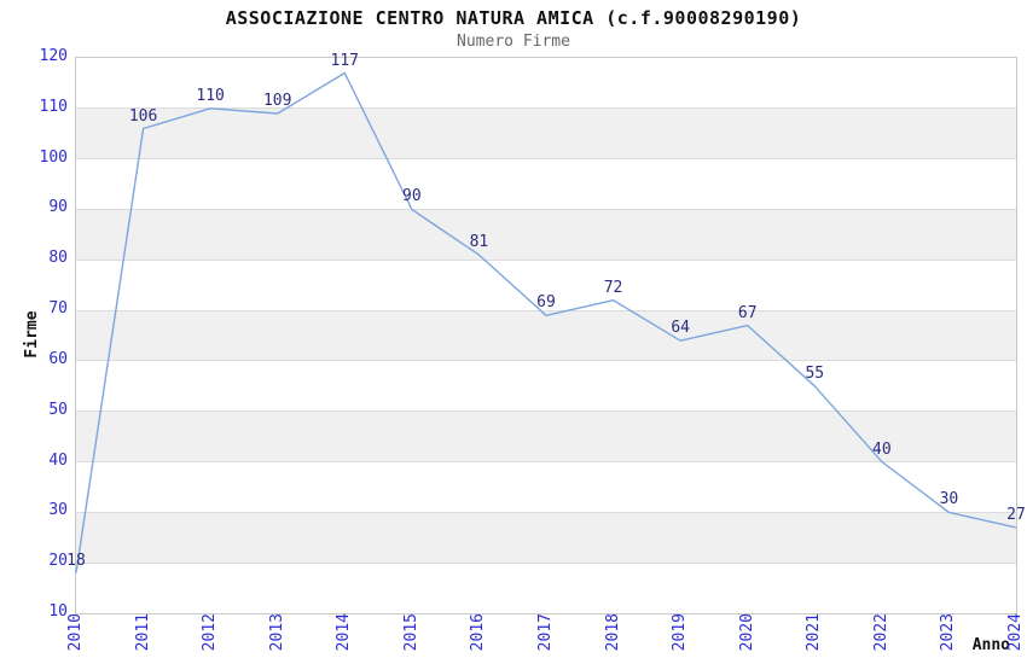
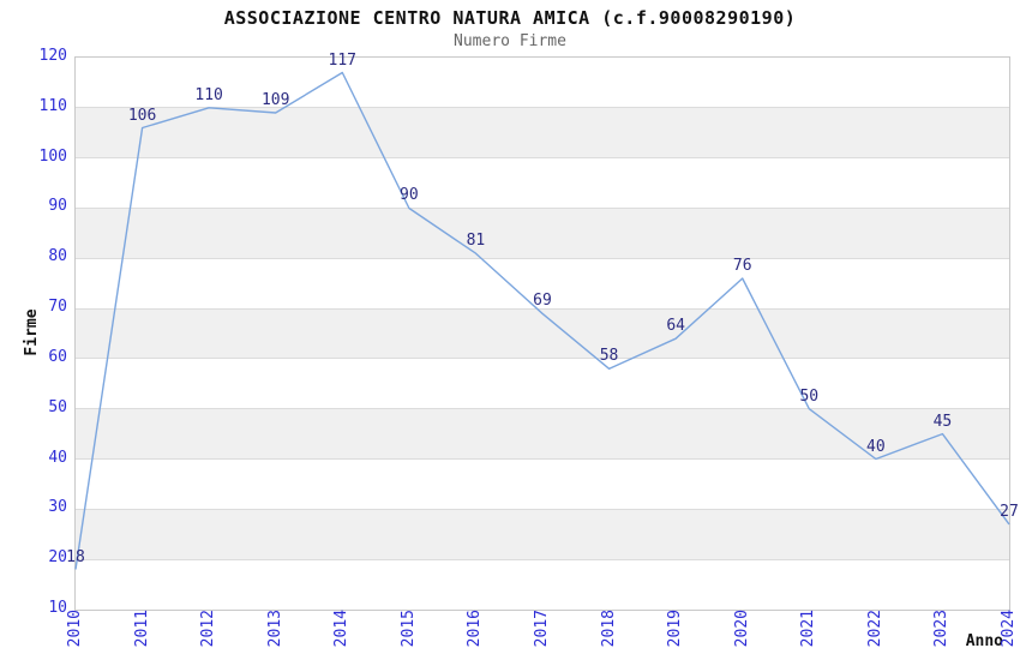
2018: 72 -> 58
2020: 67 -> 76
2021: 55 -> 50
2023: 30 -> 45
